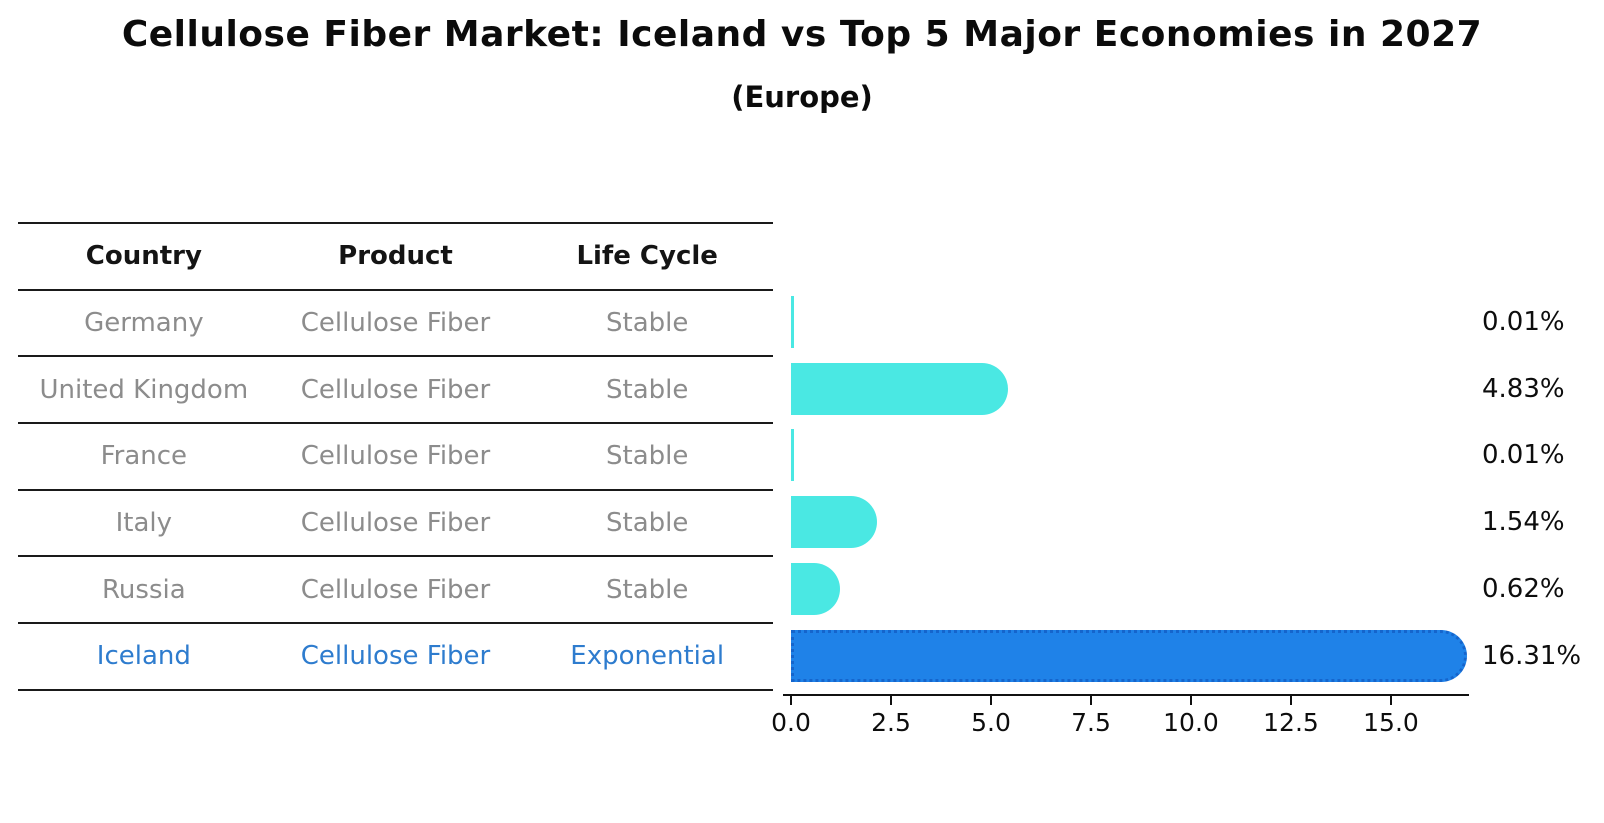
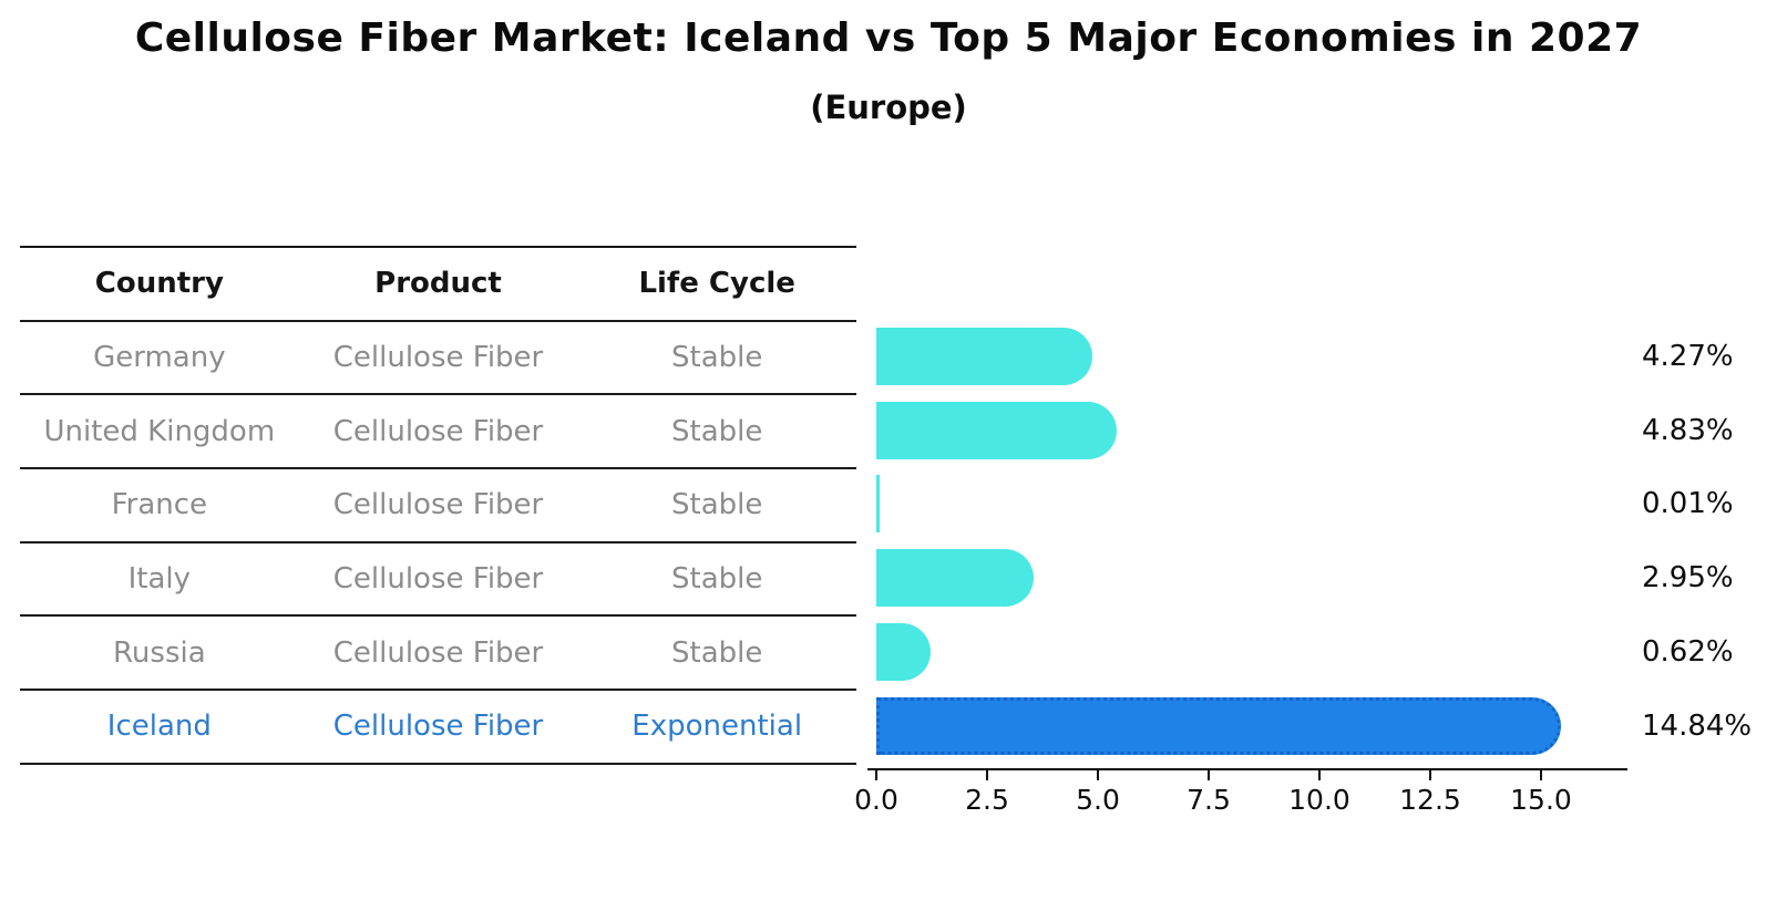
Germany: 0.01% -> 4.27%
Italy: 1.54% -> 2.95%
Iceland: 16.31% -> 14.84%
